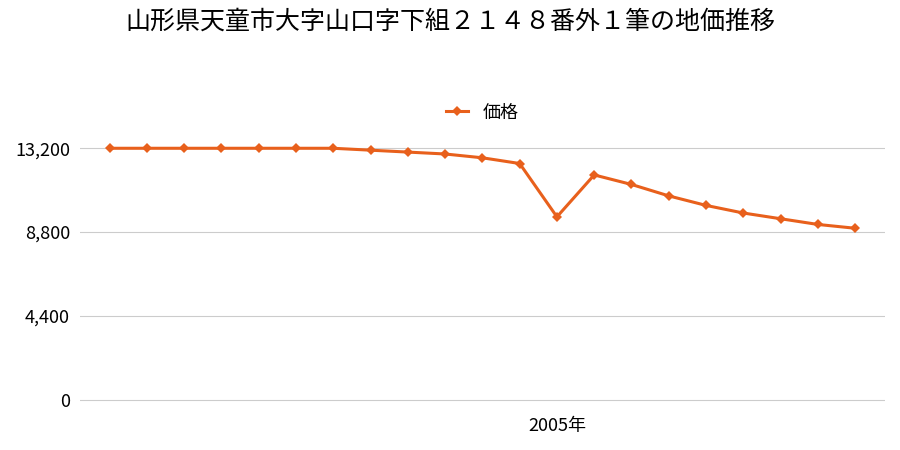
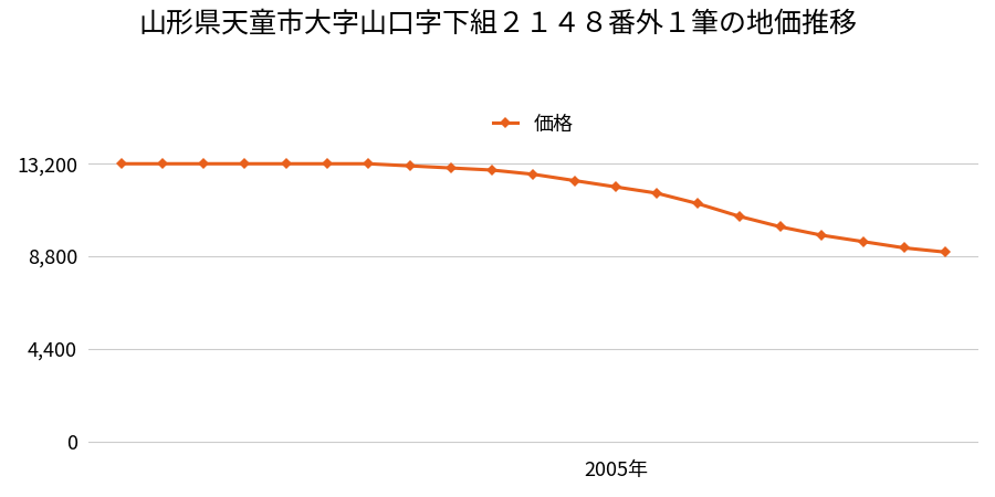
2005年: 9,600 -> 12,100
